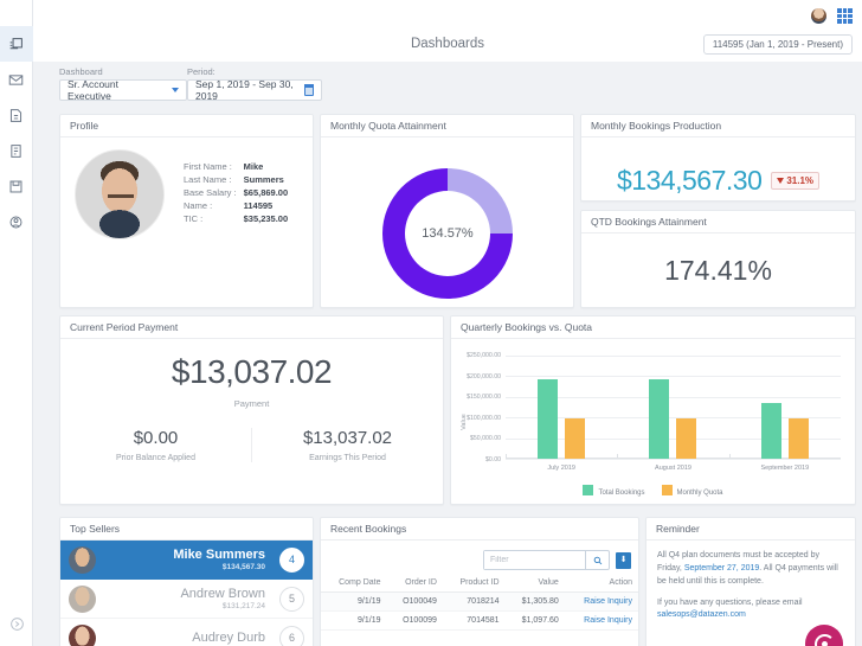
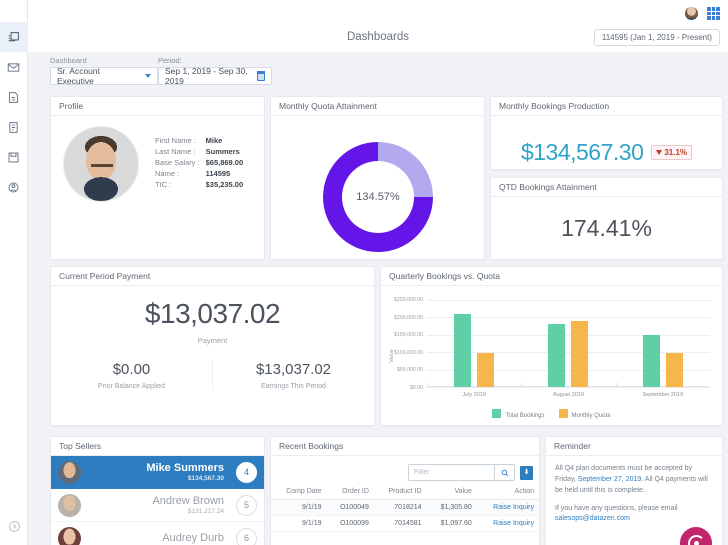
Total Bookings/July 2019: $190000 -> $210000
Total Bookings/August 2019: $190000 -> $180000
Monthly Quota/August 2019: $100000 -> $190000
Total Bookings/September 2019: $130000 -> $150000
